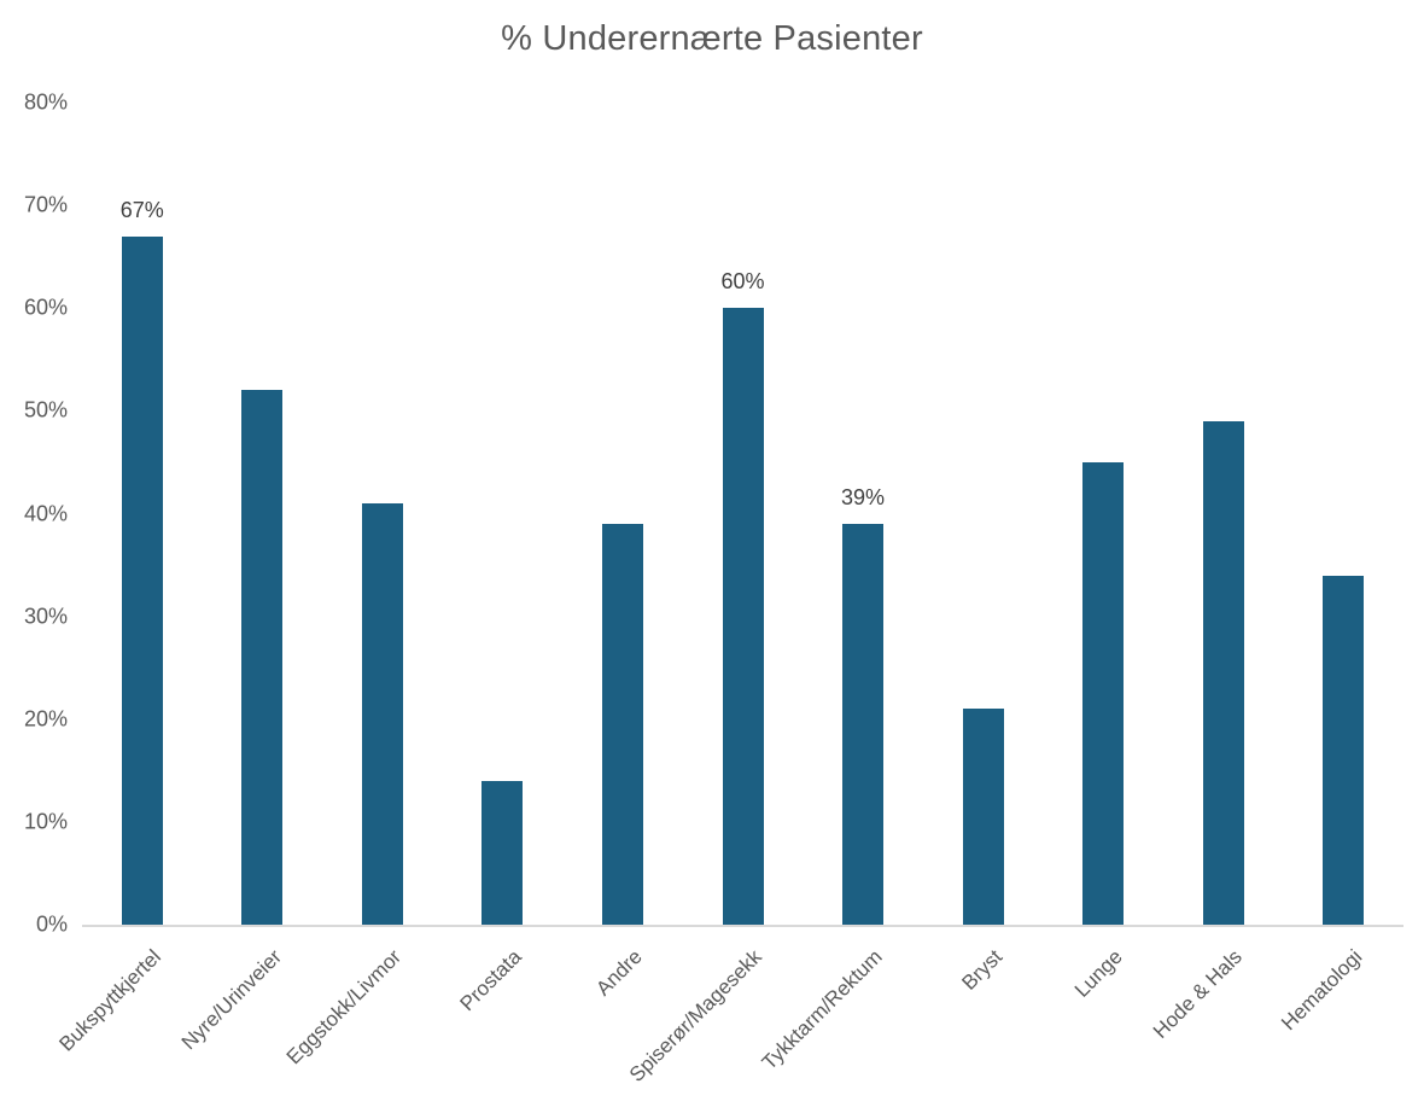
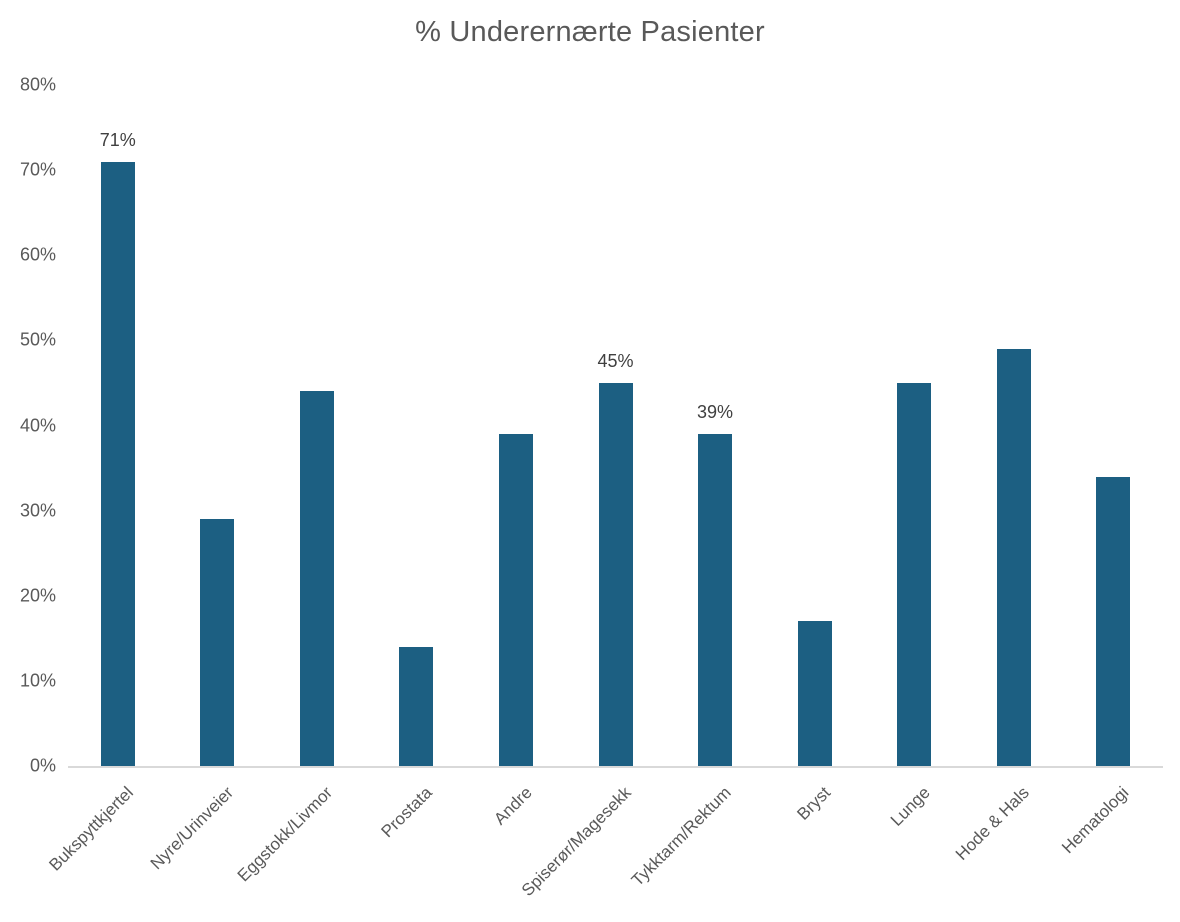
Bukspyttkjertel: 67% -> 71%
Nyre/Urinveier: 52% -> 29%
Eggstokk/Livmor: 41% -> 44%
Spiserør/Magesekk: 60% -> 45%
Bryst: 21% -> 17%
